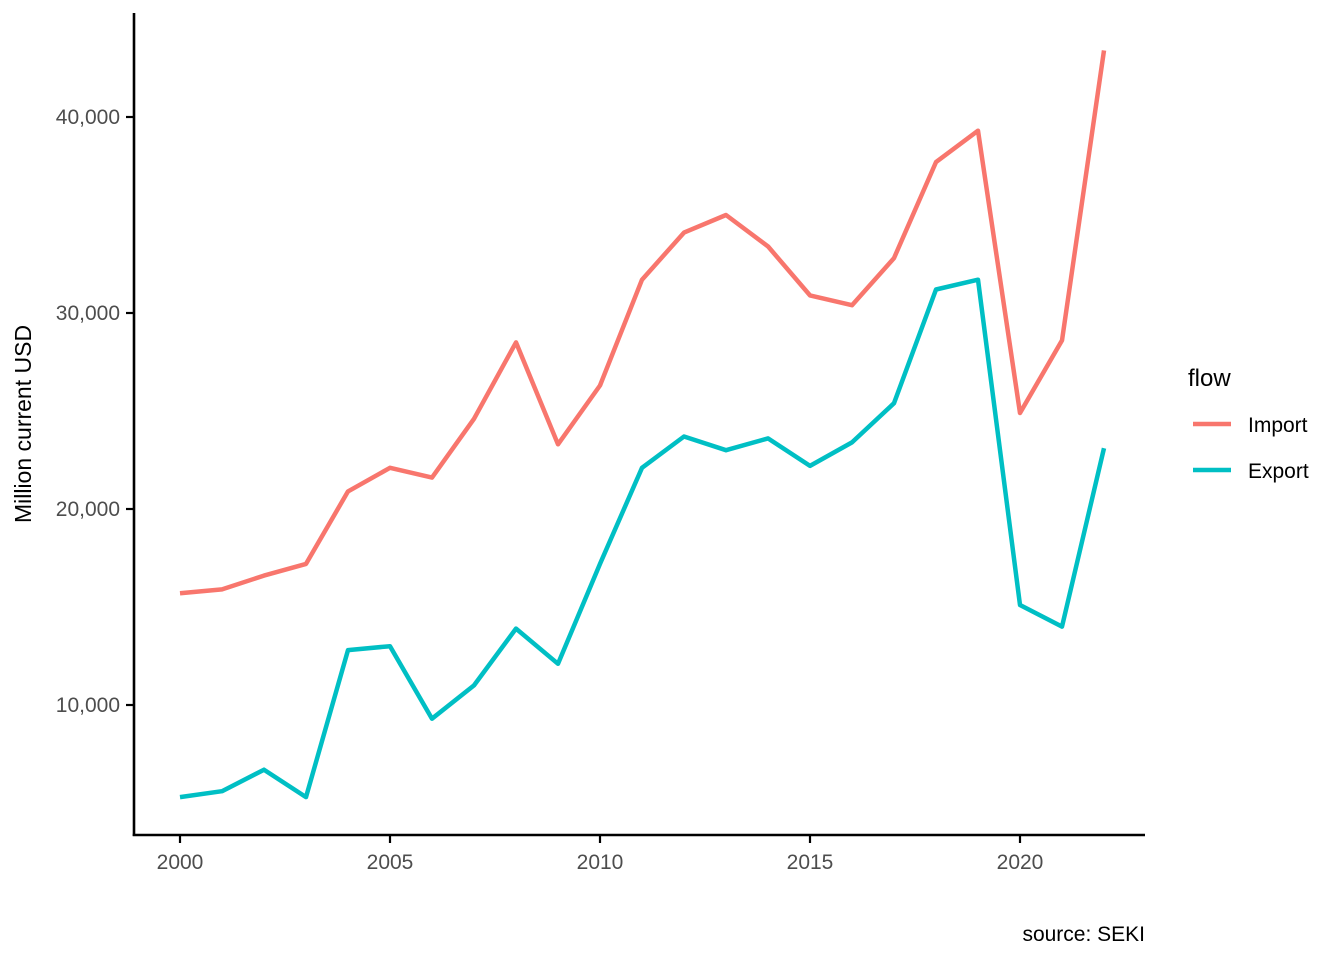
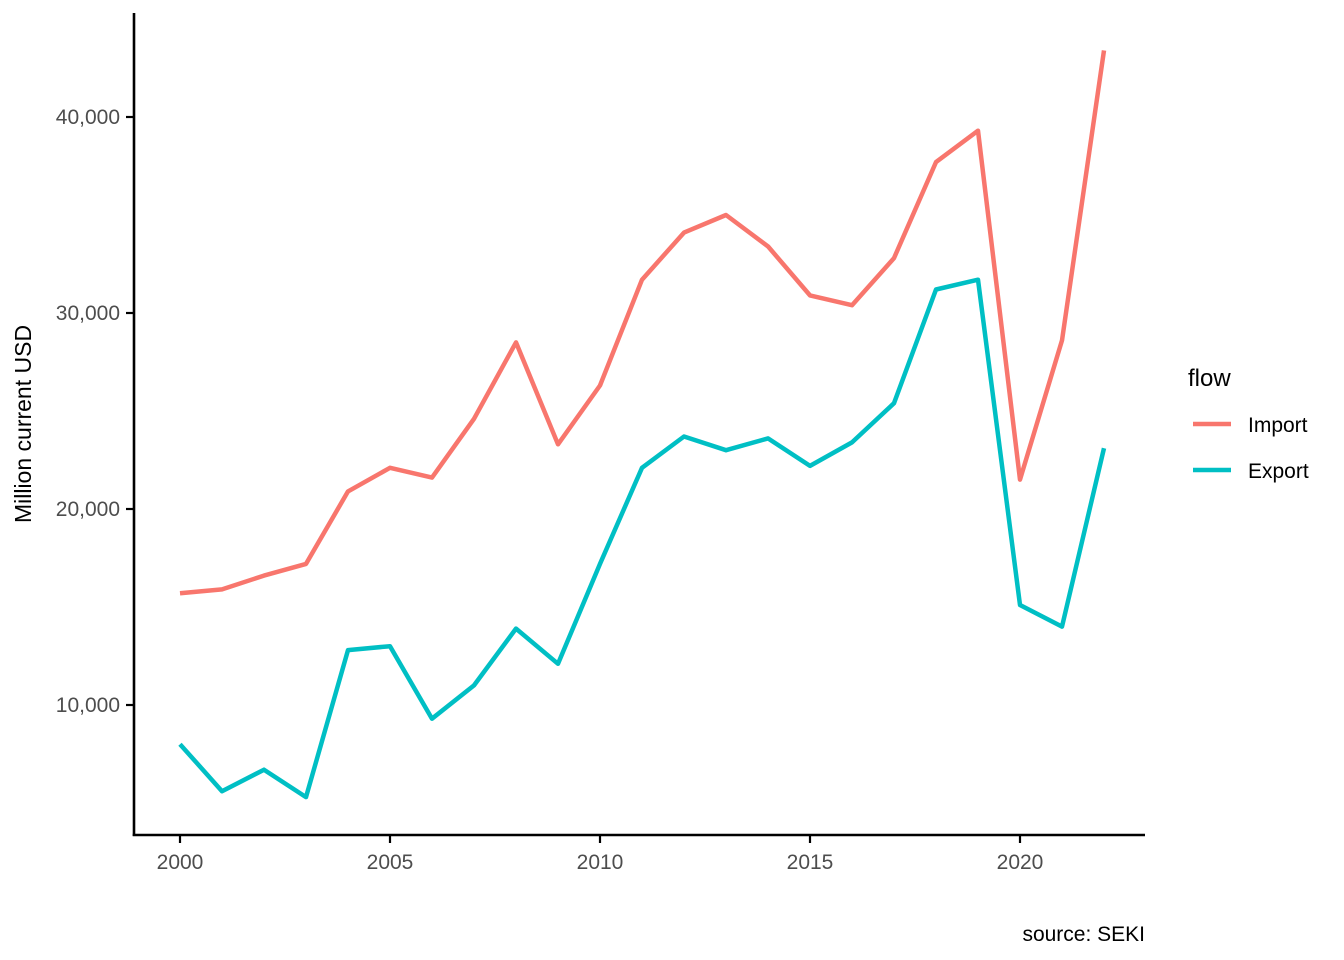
Export/2000: 5300 -> 8000
Import/2020: 24900 -> 21500
